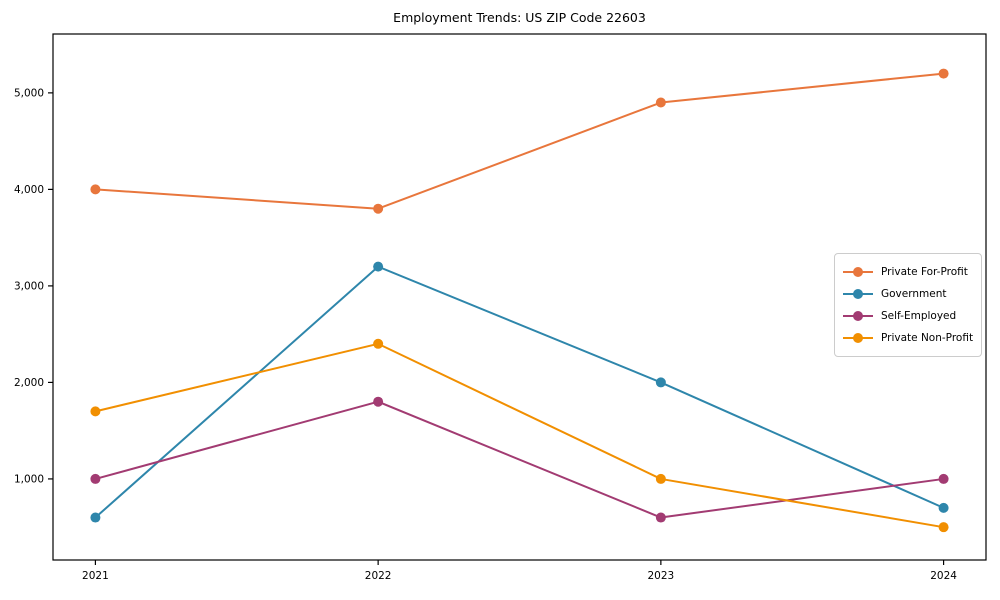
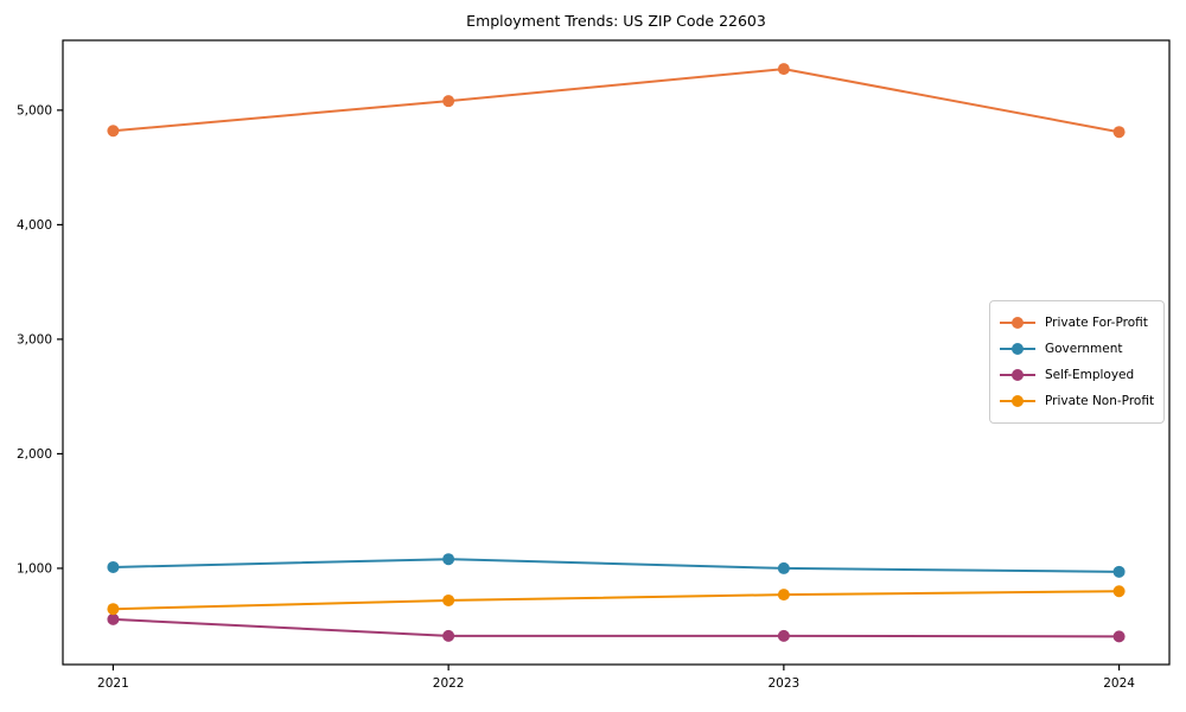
Private For-Profit/2021: 4000 -> 4800
Government/2021: 600 -> 1000
Self-Employed/2021: 1000 -> 600
Private Non-Profit/2021: 1700 -> 600
Private For-Profit/2022: 3800 -> 5100
Government/2022: 3200 -> 1100
Self-Employed/2022: 1800 -> 400
Private Non-Profit/2022: 2400 -> 700
Private For-Profit/2023: 4900 -> 5400
Government/2023: 2000 -> 1000
Self-Employed/2023: 600 -> 400
Private Non-Profit/2023: 1000 -> 800
Private For-Profit/2024: 5200 -> 4800
Government/2024: 700 -> 1000
Self-Employed/2024: 1000 -> 400
Private Non-Profit/2024: 500 -> 800
